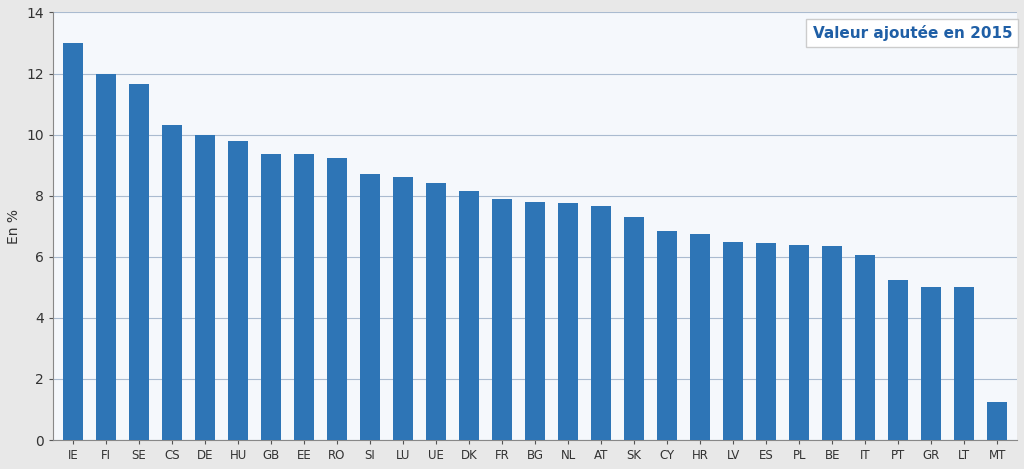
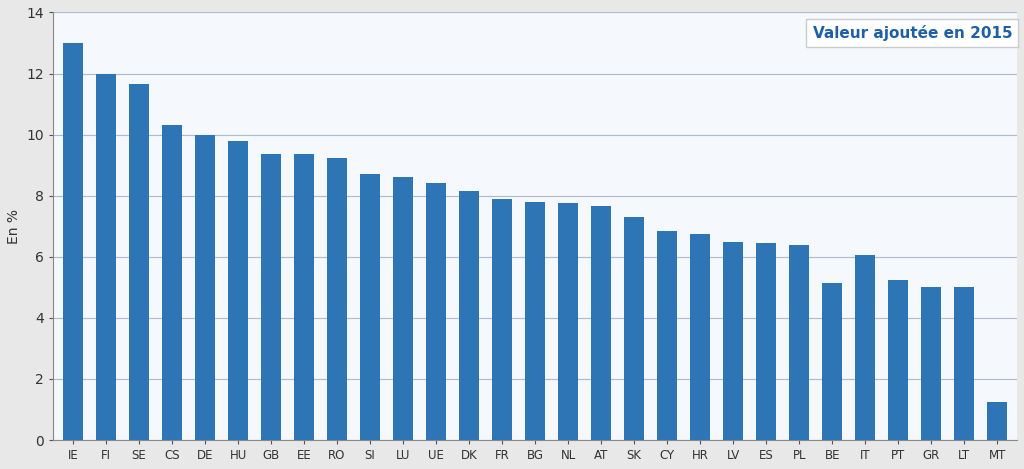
BE: 6.35 -> 5.15
